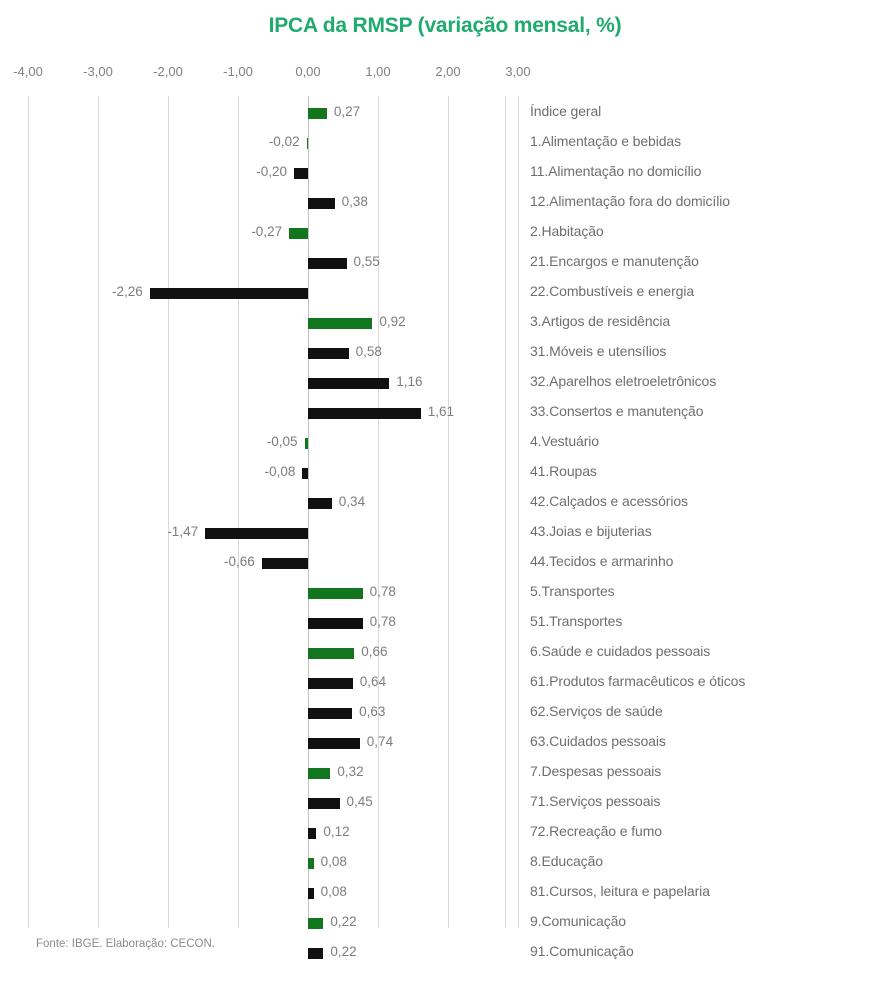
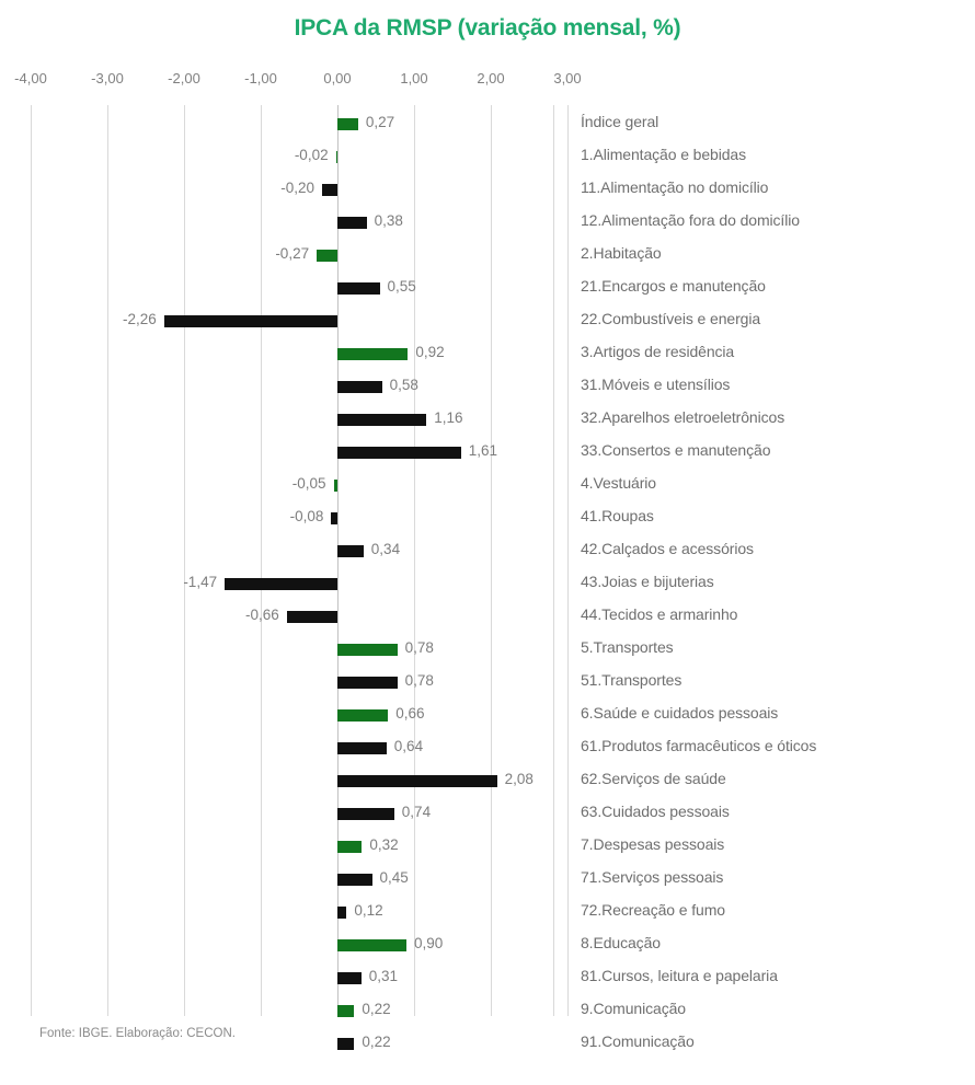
62.Serviços de saúde: 0,63 -> 2,08
8.Educação: 0,08 -> 0,90
81.Cursos, leitura e papelaria: 0,08 -> 0,31
